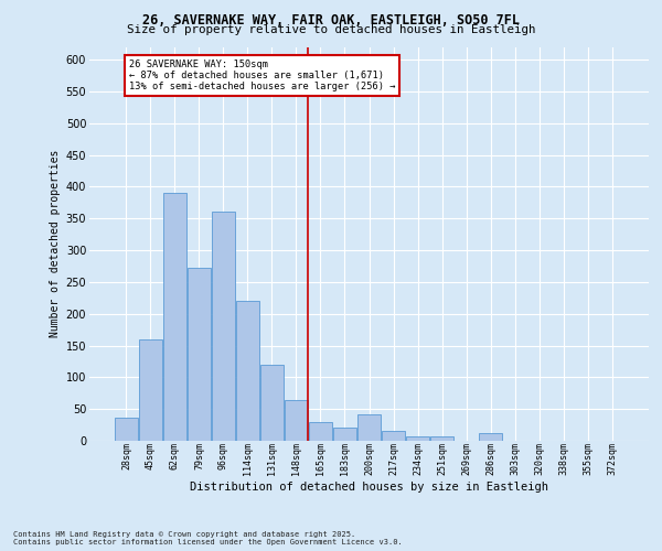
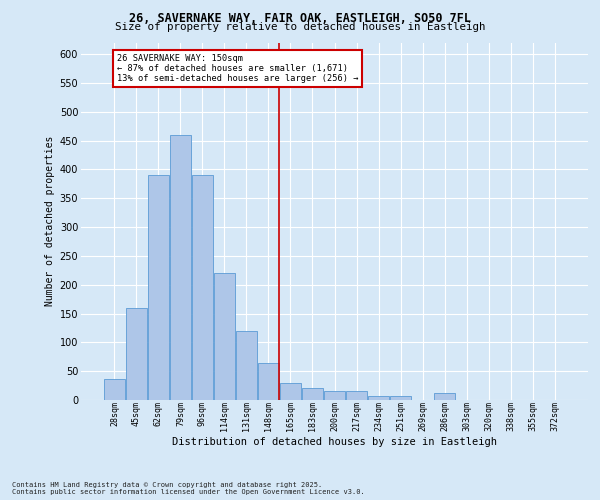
79sqm: 272 -> 460
96sqm: 360 -> 390
200sqm: 42 -> 15
